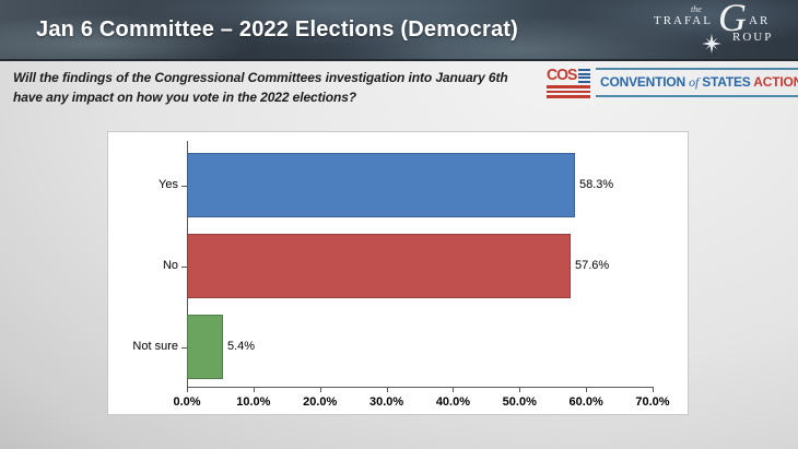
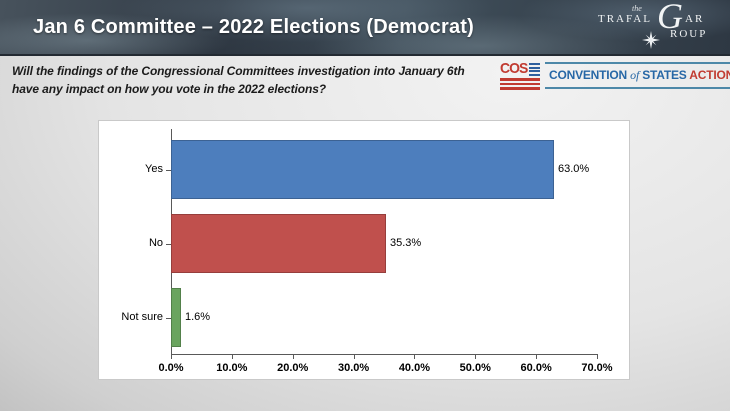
Yes: 58.3% -> 63.0%
No: 57.6% -> 35.3%
Not sure: 5.4% -> 1.6%
